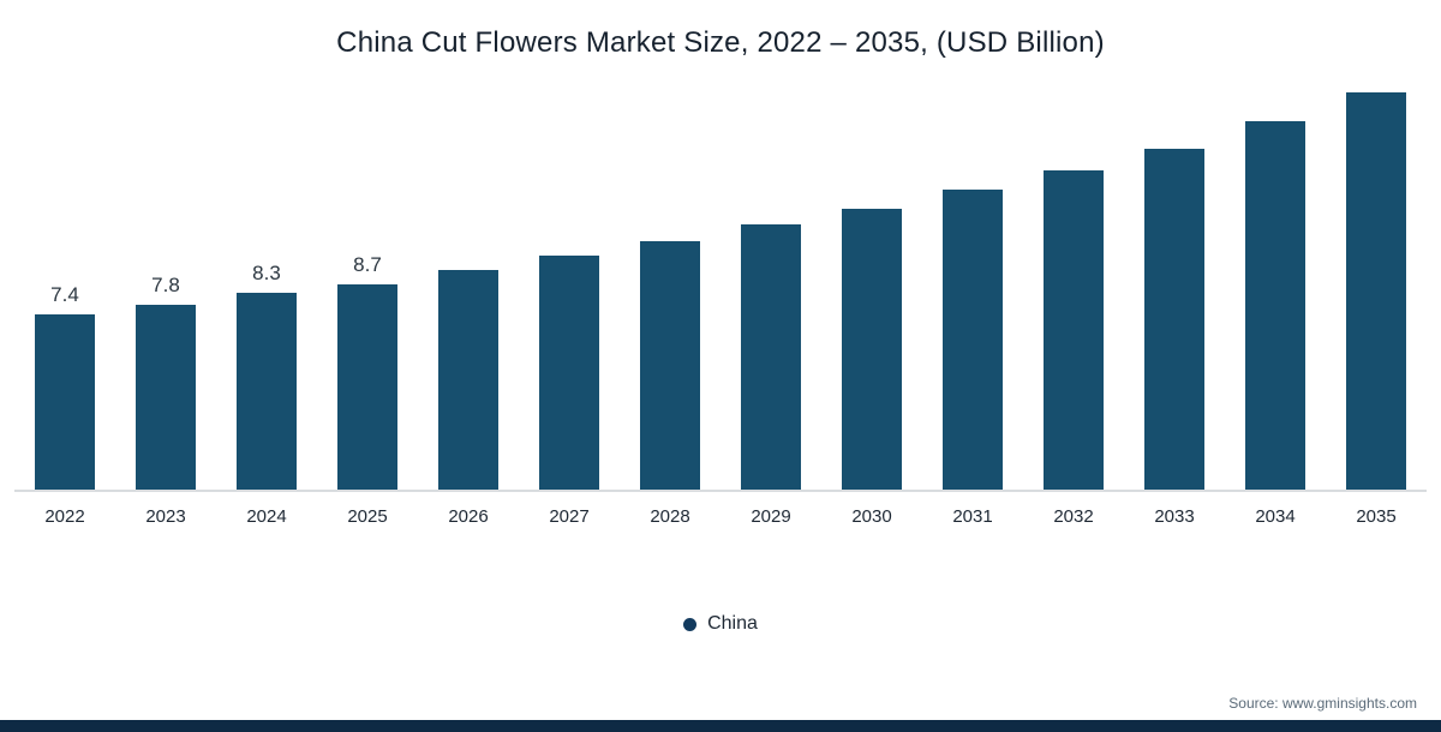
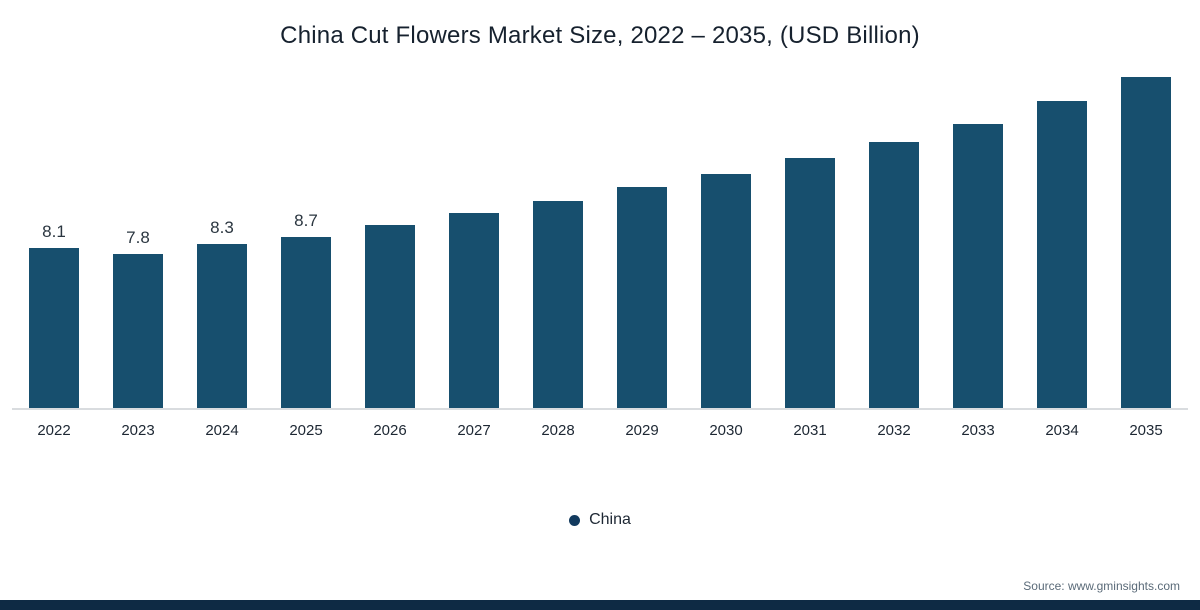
2022: 7.4 -> 8.1
